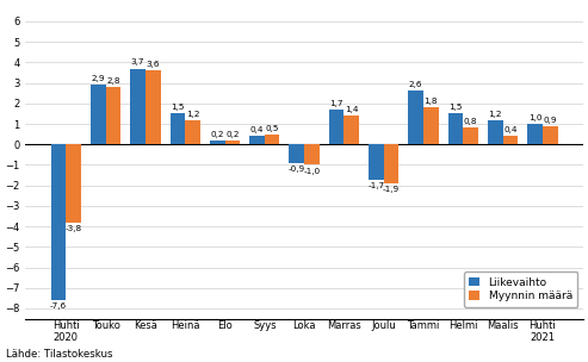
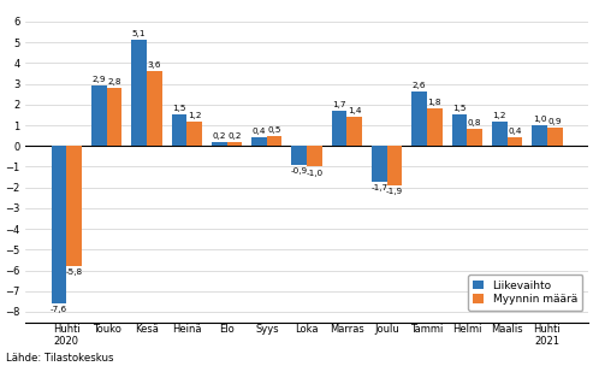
Myynnin määrä/Huhti 2020: -3,8 -> -5,8
Liikevaihto/Kesä: 3,7 -> 5,1
